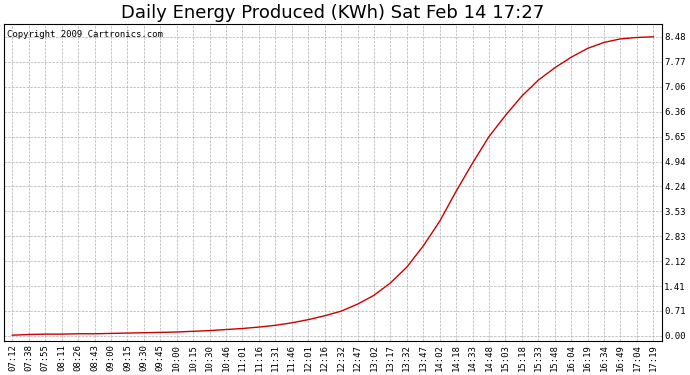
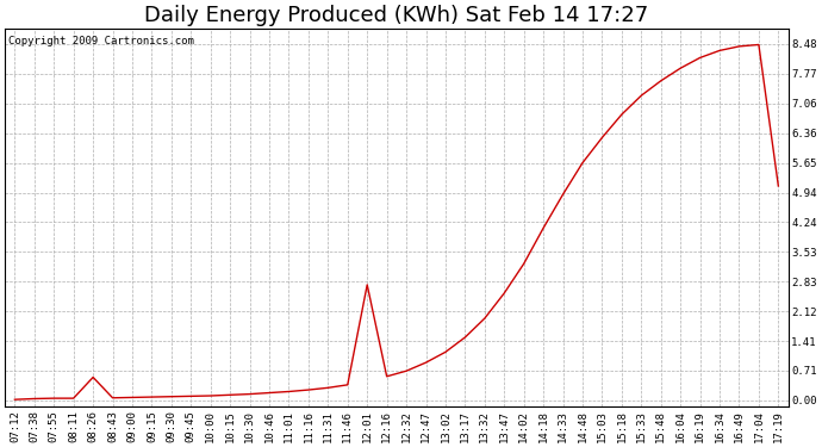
08:26: 0.06 -> 0.55
12:01: 0.46 -> 2.75
17:19: 8.48 -> 5.10
